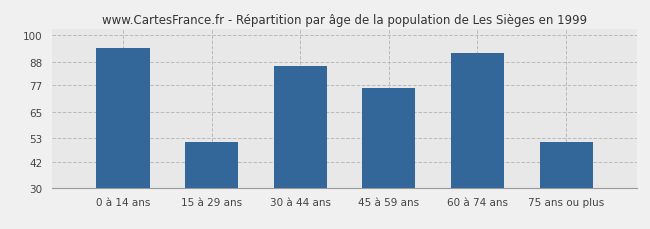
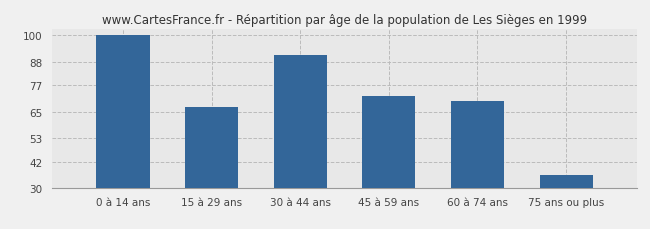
0 à 14 ans: 94 -> 100
15 à 29 ans: 51 -> 67
30 à 44 ans: 86 -> 91
45 à 59 ans: 76 -> 72
60 à 74 ans: 92 -> 70
75 ans ou plus: 51 -> 36
